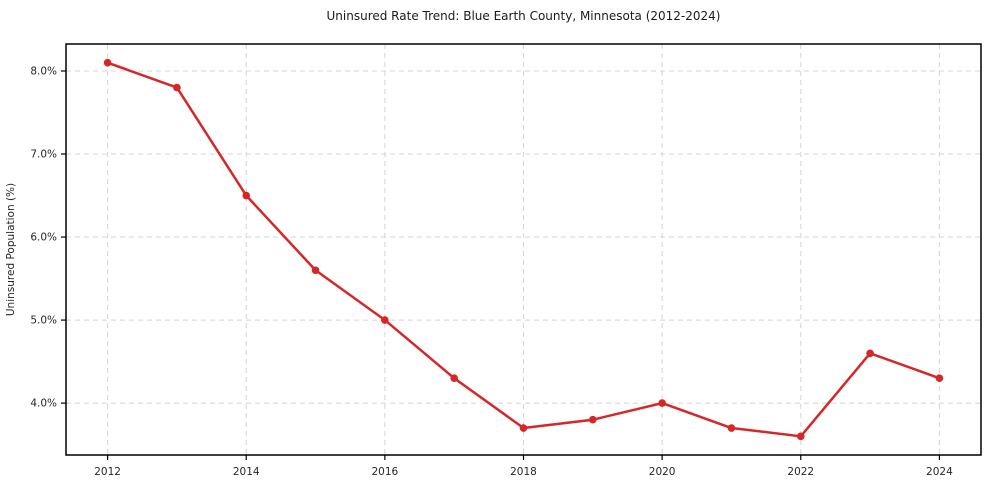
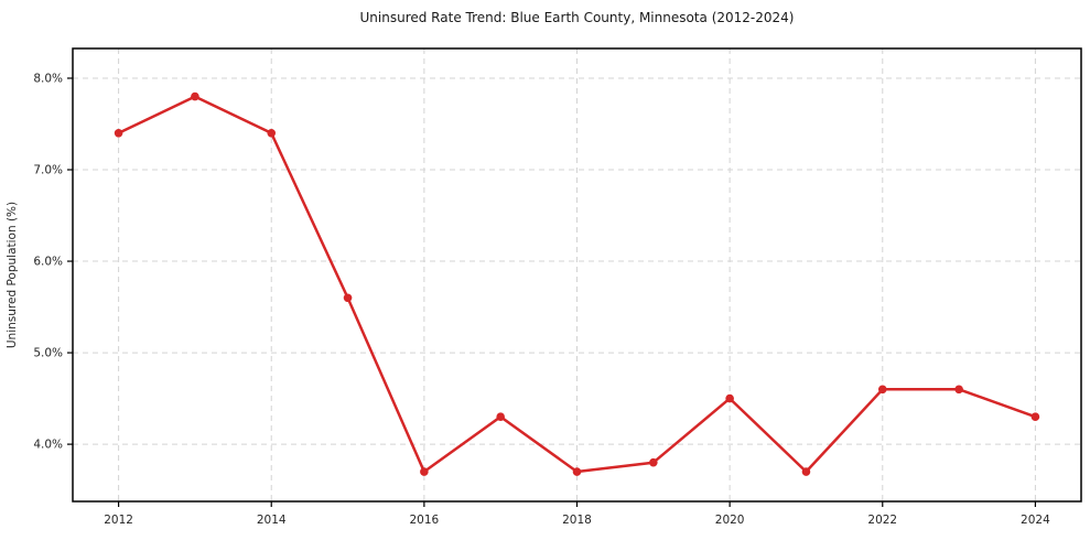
2012: 8.1% -> 7.4%
2014: 6.5% -> 7.4%
2016: 5.0% -> 3.7%
2020: 4.0% -> 4.5%
2022: 3.6% -> 4.6%
